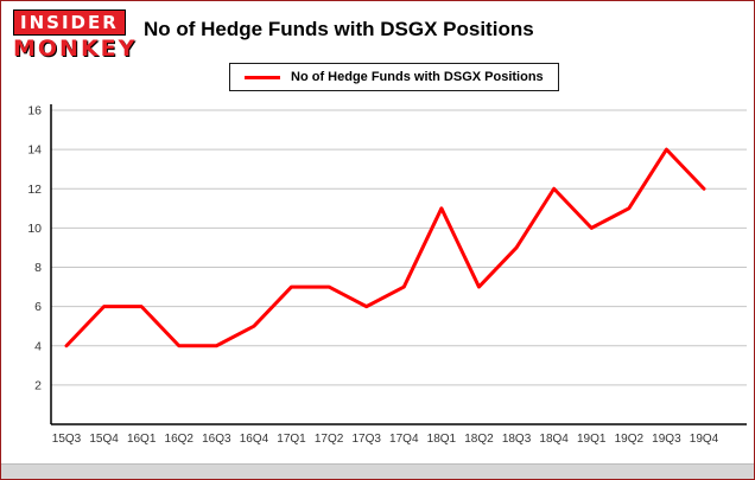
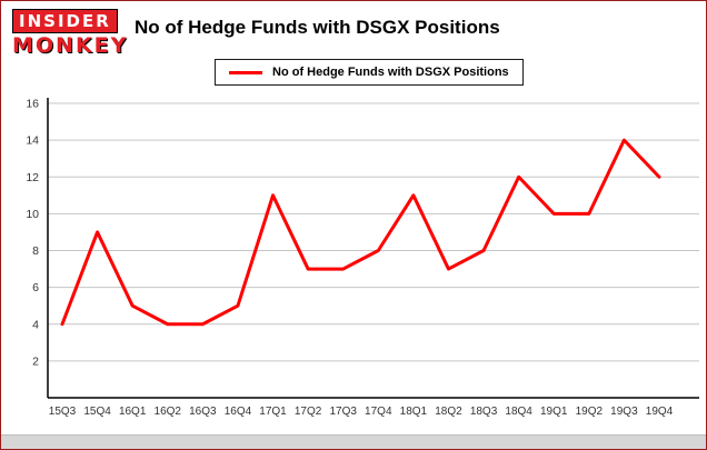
15Q4: 6 -> 9
16Q1: 6 -> 5
17Q1: 7 -> 11
17Q3: 6 -> 7
17Q4: 7 -> 8
18Q3: 9 -> 8
19Q2: 11 -> 10
